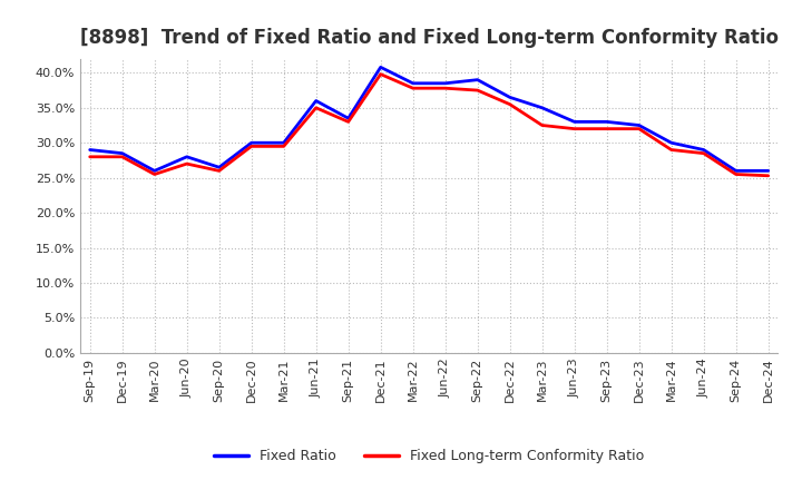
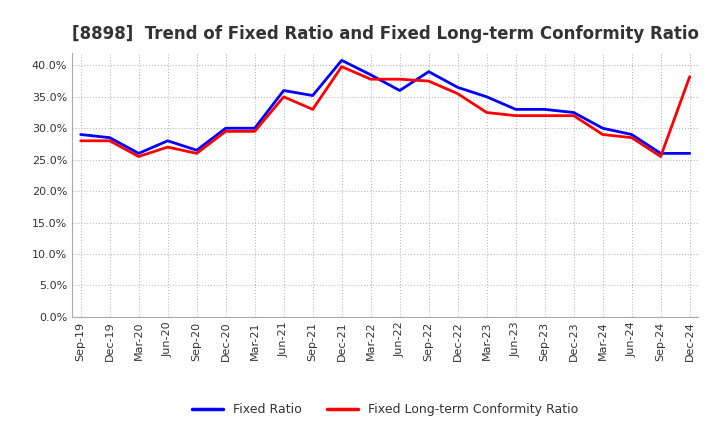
Fixed Ratio/Sep-21: 33.5% -> 35.2%
Fixed Ratio/Jun-22: 38.5% -> 36.0%
Fixed Long-term Conformity Ratio/Dec-24: 25.3% -> 38.2%
